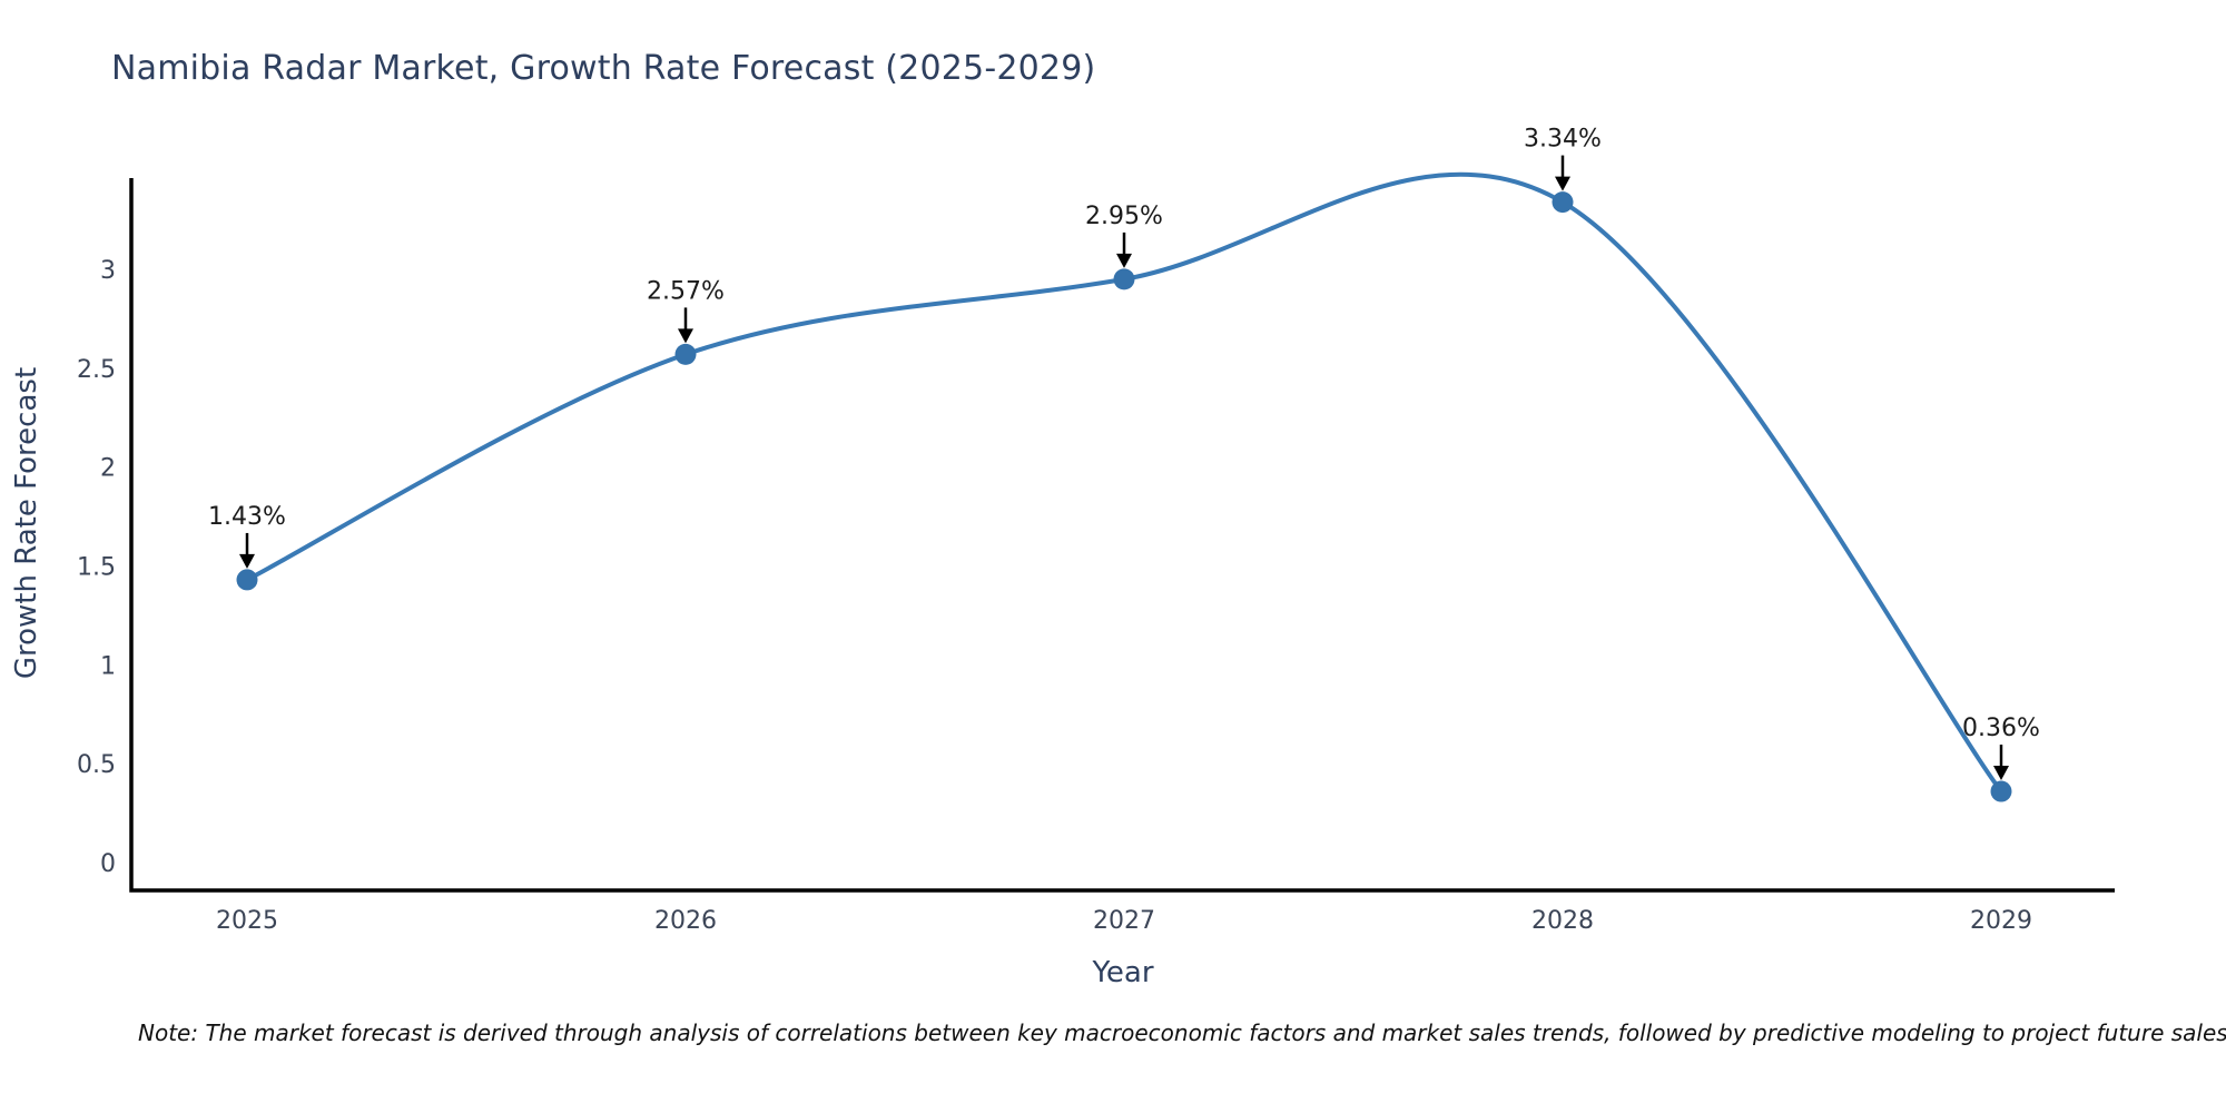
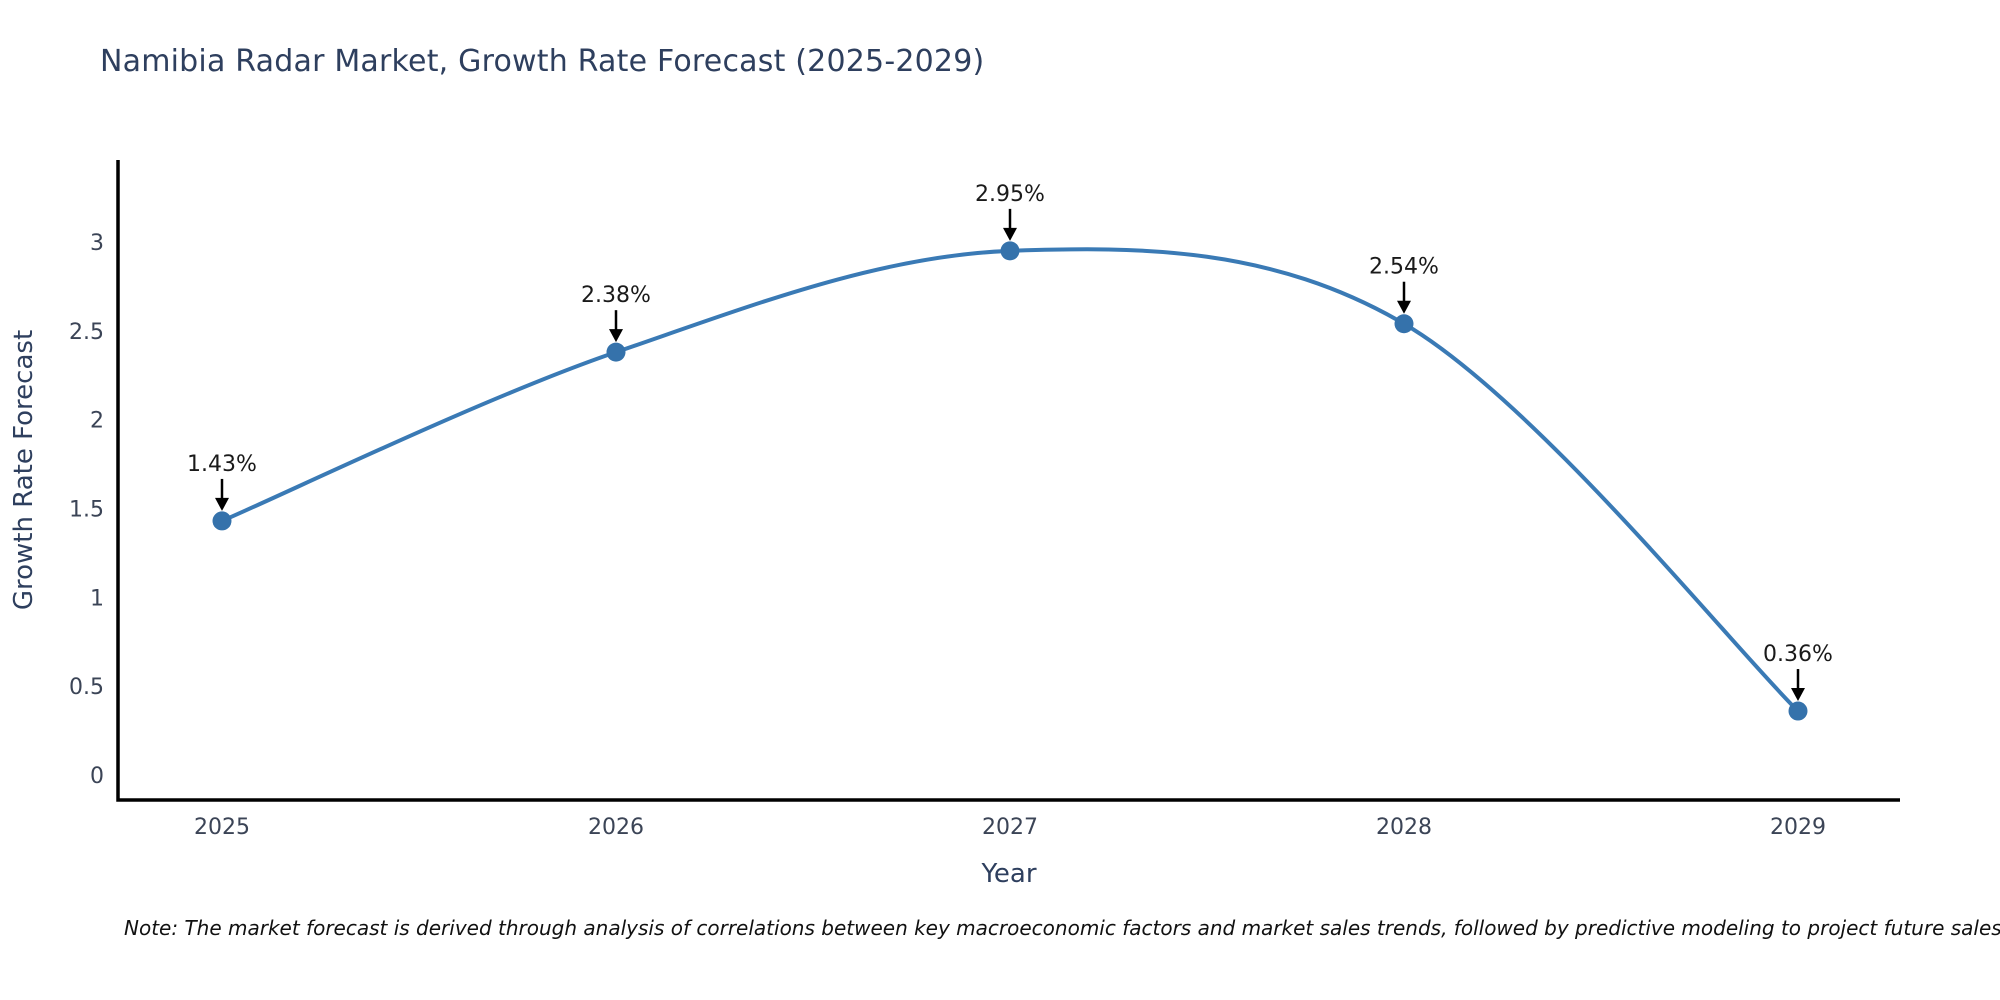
2026: 2.57% -> 2.38%
2028: 3.34% -> 2.54%
